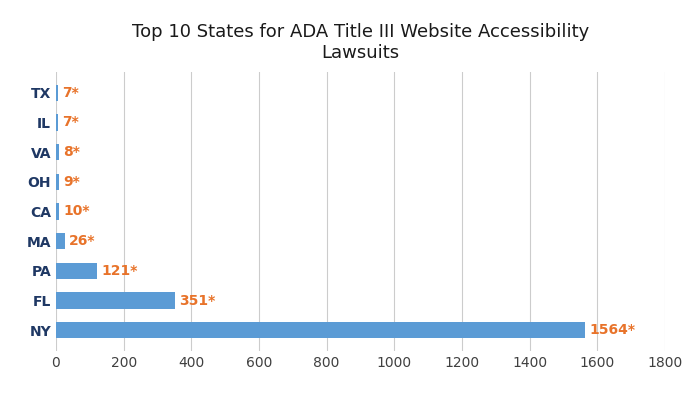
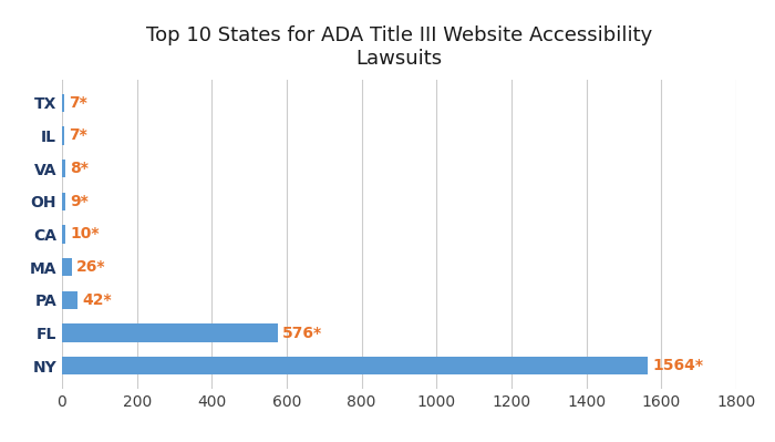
PA: 121* -> 42*
FL: 351* -> 576*
